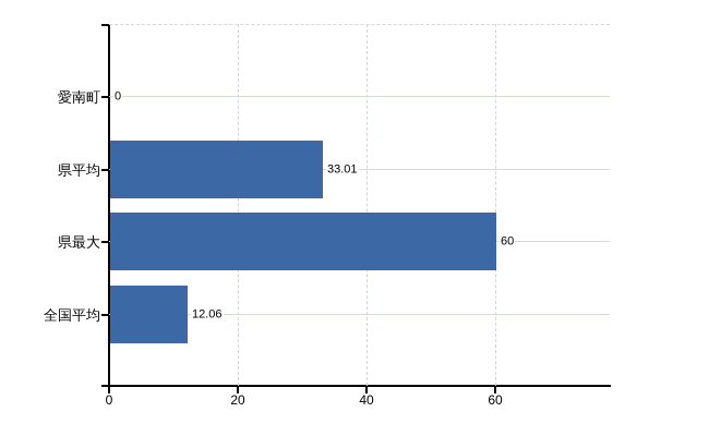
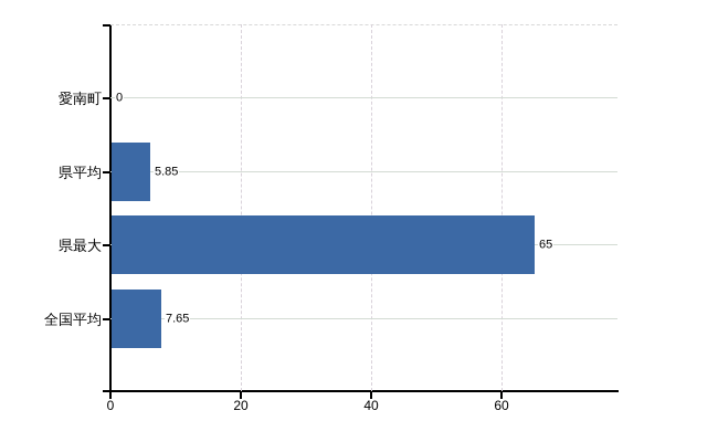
県平均: 33.01 -> 5.85
県最大: 60 -> 65
全国平均: 12.06 -> 7.65
